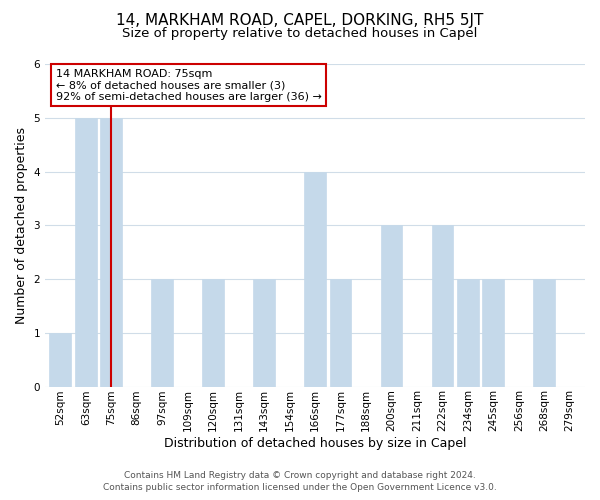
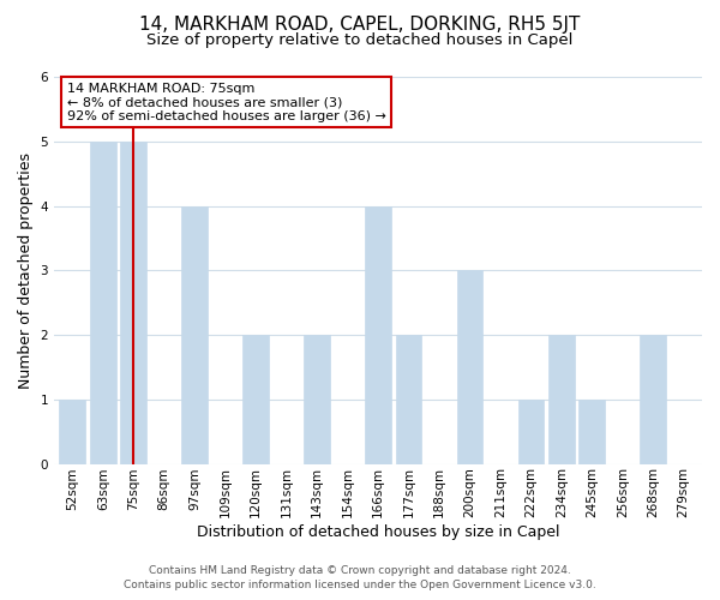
97sqm: 2 -> 4
222sqm: 3 -> 1
245sqm: 2 -> 1
